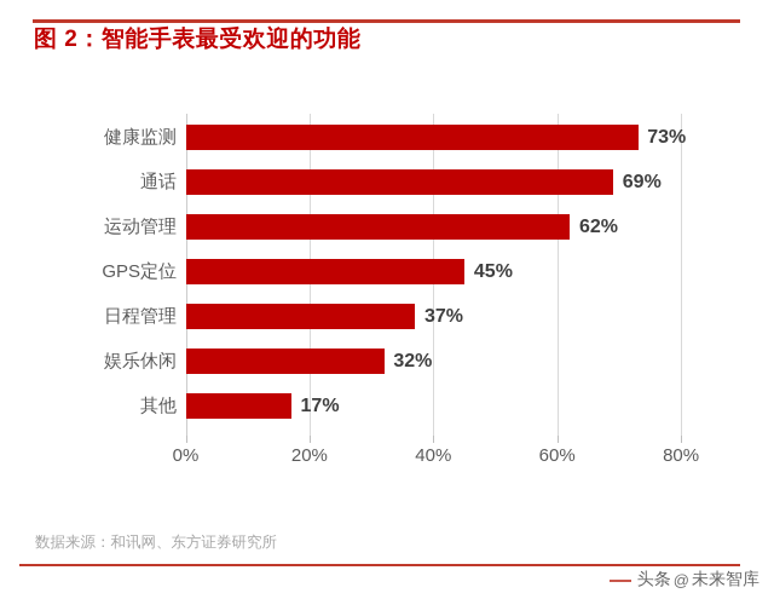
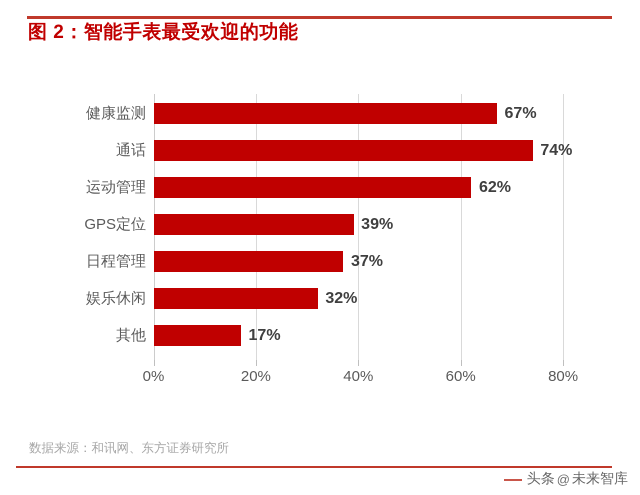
健康监测: 73% -> 67%
通话: 69% -> 74%
GPS定位: 45% -> 39%
